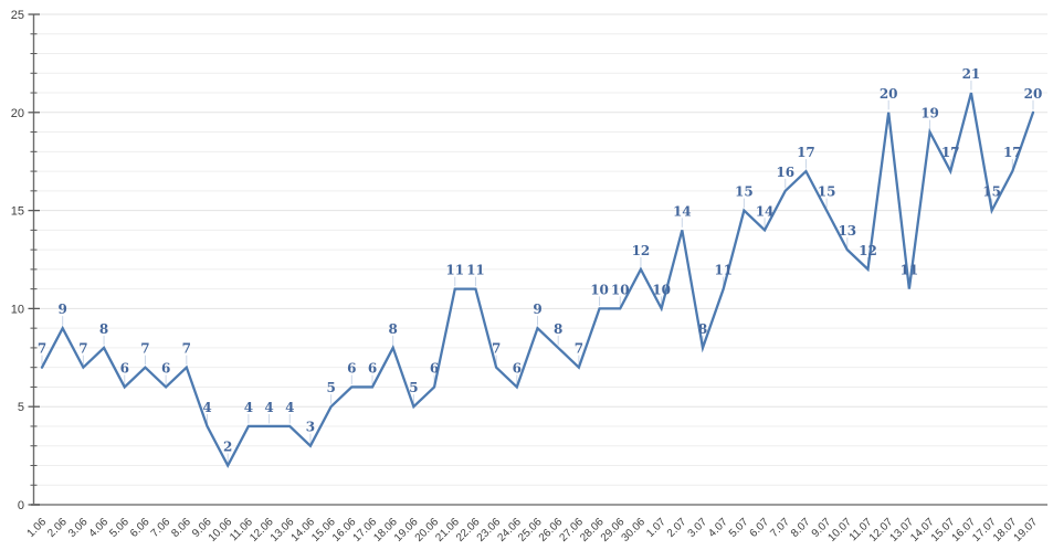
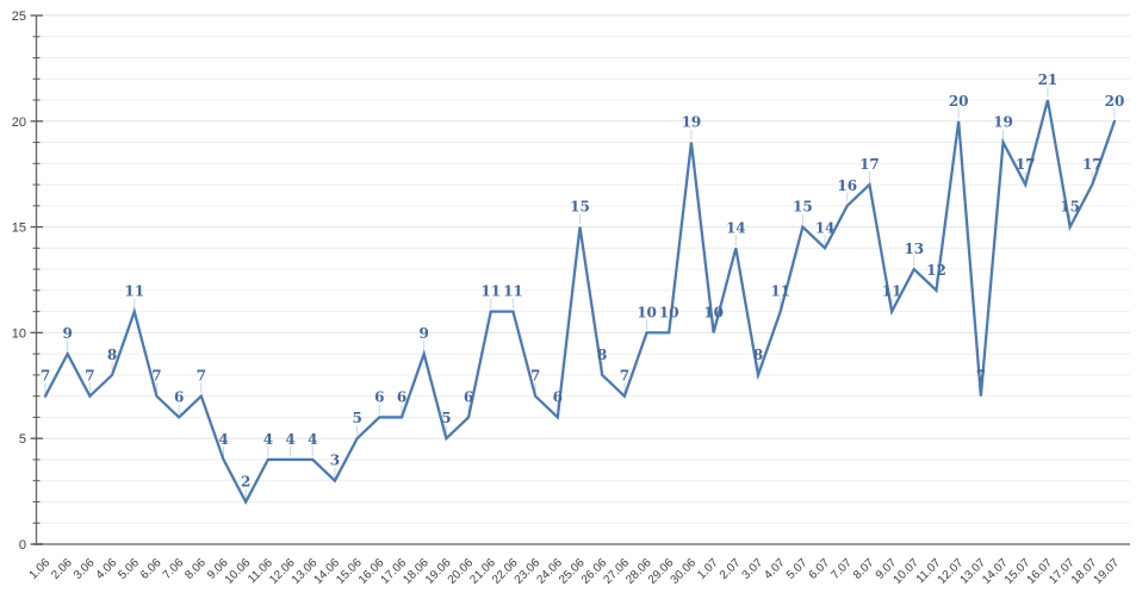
5.06: 6 -> 11
18.06: 8 -> 9
25.06: 9 -> 15
30.06: 12 -> 19
9.07: 15 -> 11
13.07: 11 -> 7
